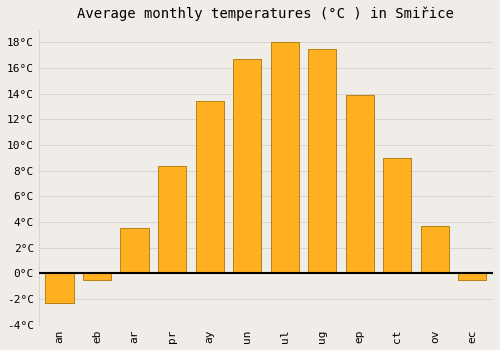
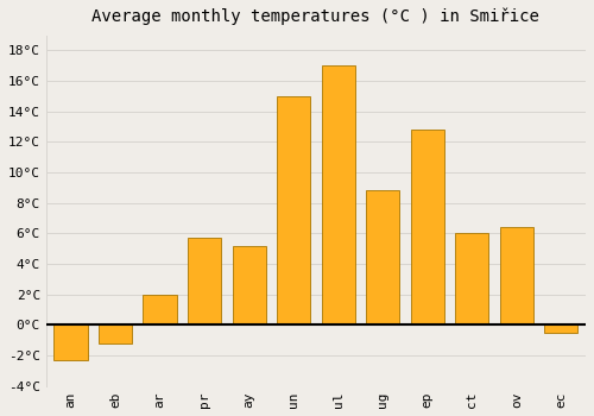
eb: -0.5°C -> -1.2°C
ar: 3.5°C -> 2.0°C
pr: 8.4°C -> 5.7°C
ay: 13.4°C -> 5.2°C
un: 16.7°C -> 15.0°C
ul: 18.0°C -> 17.0°C
ug: 17.5°C -> 8.8°C
ep: 13.9°C -> 12.8°C
ct: 9.0°C -> 6.0°C
ov: 3.7°C -> 6.4°C
